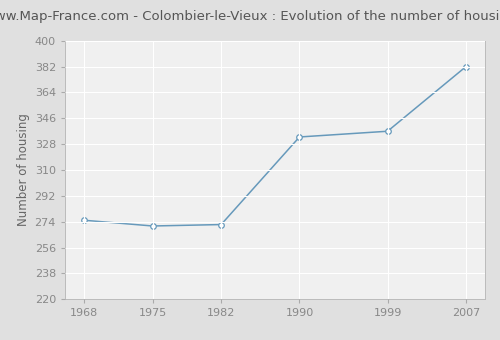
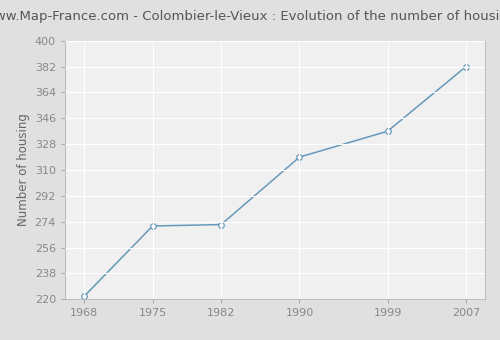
1968: 275 -> 222
1990: 333 -> 319
